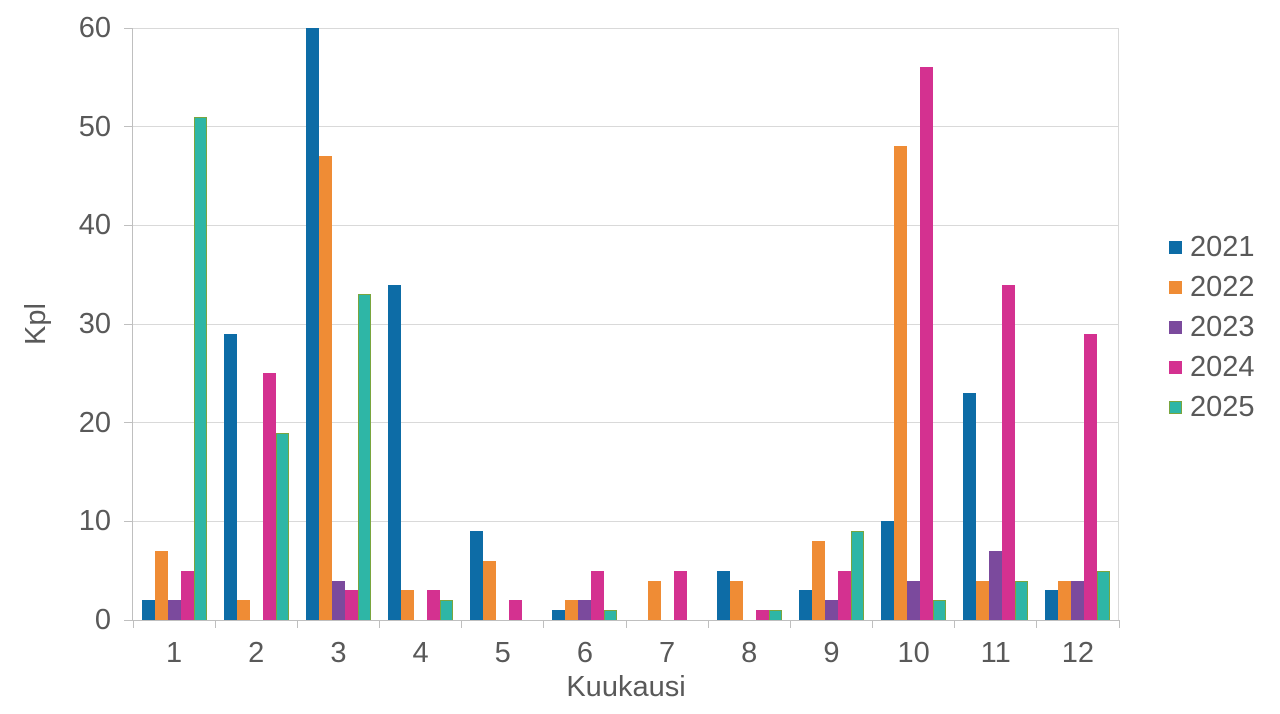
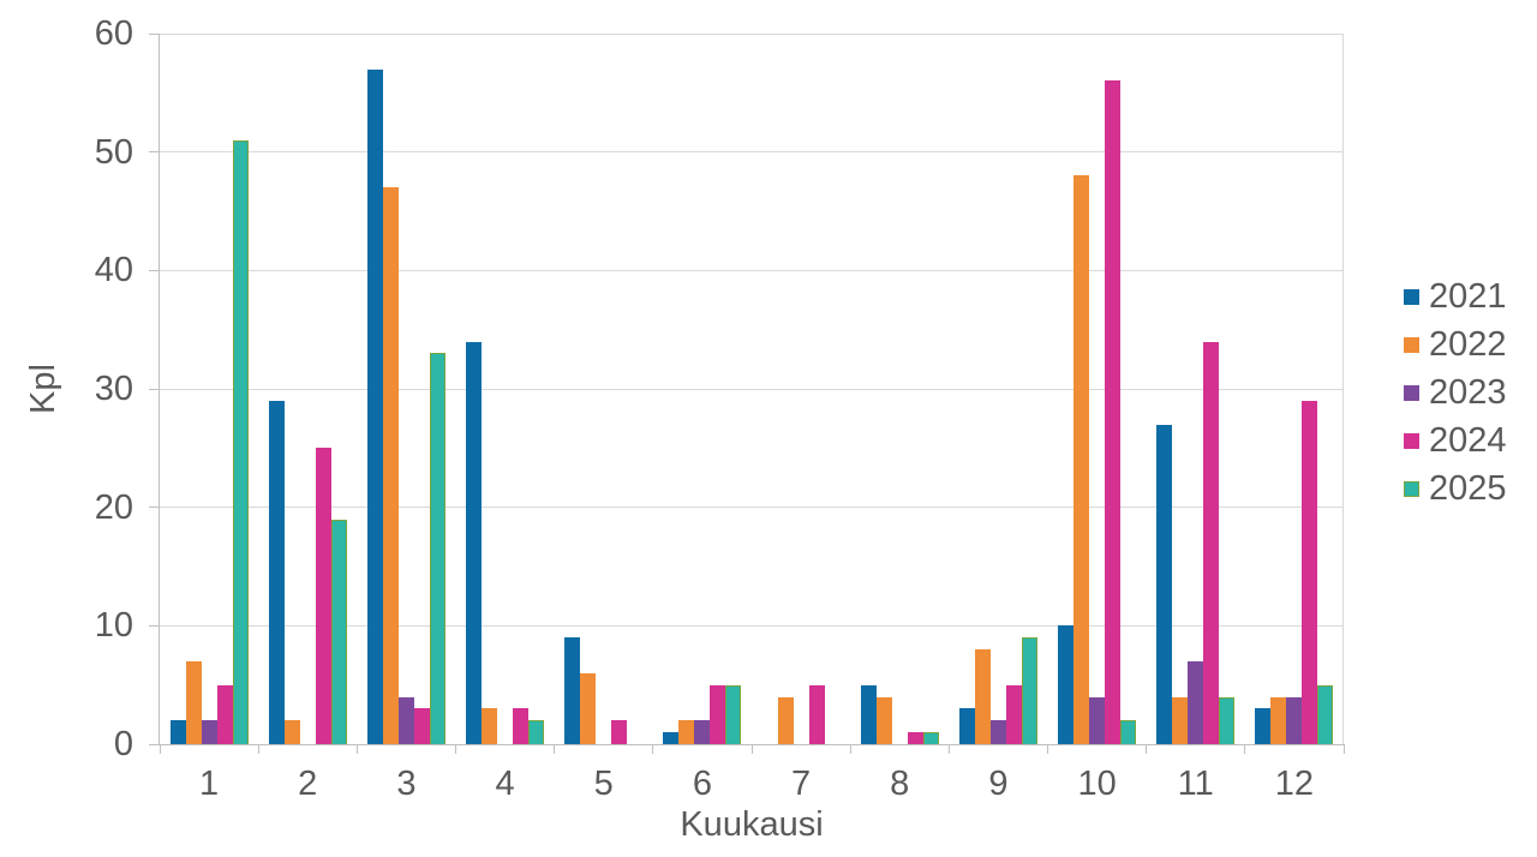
2021/3: 60 -> 57
2025/6: 1 -> 5
2021/11: 23 -> 27
